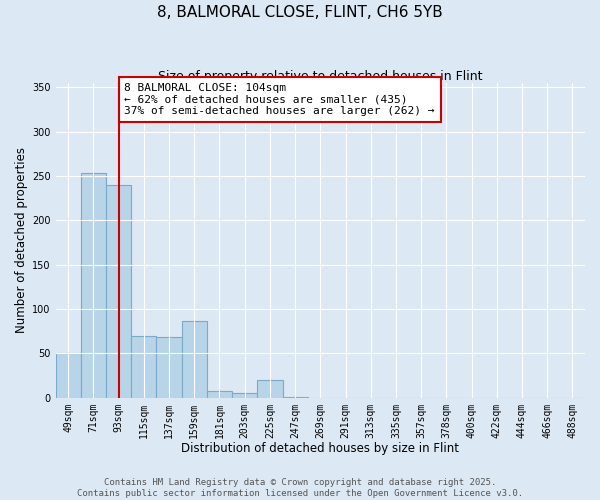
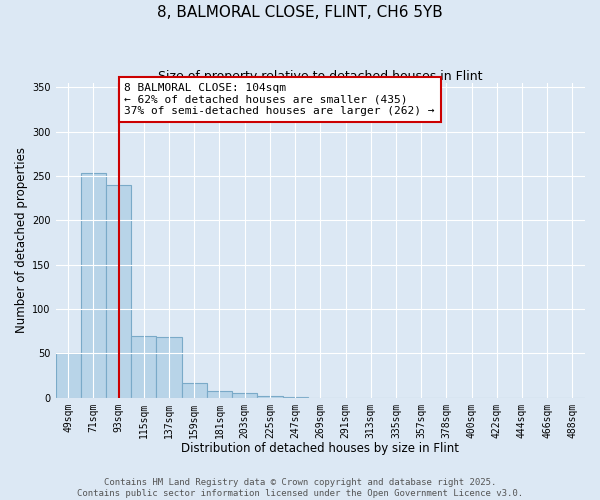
159sqm: 86 -> 17
225sqm: 20 -> 2
